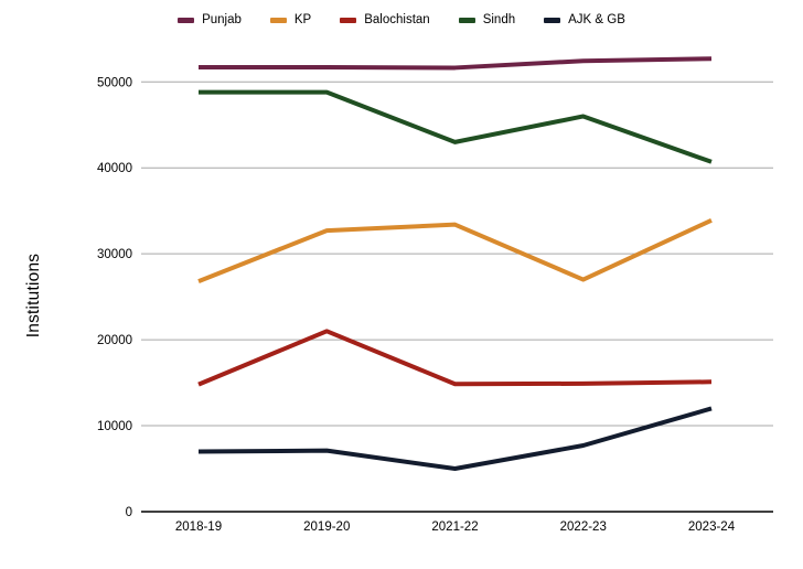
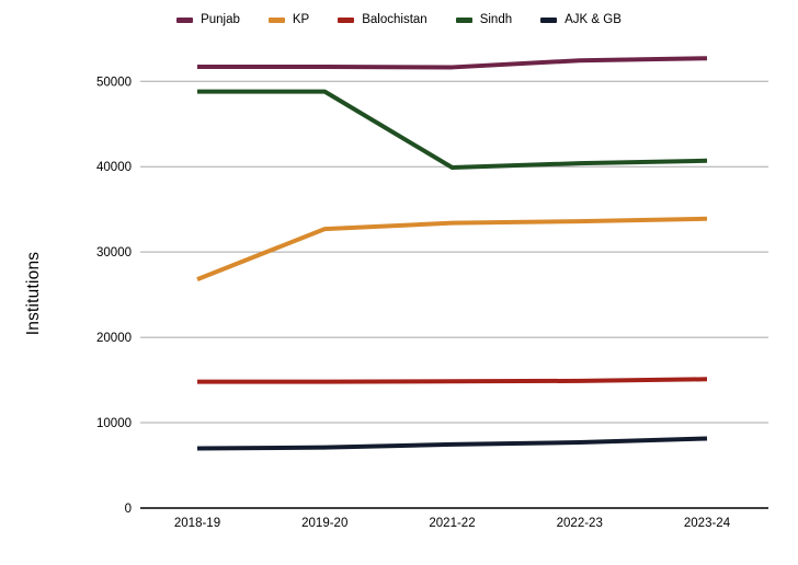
Balochistan/2019-20: 21000 -> 15000
Sindh/2021-22: 43000 -> 40000
AJK & GB/2021-22: 5000 -> 7000
KP/2022-23: 27000 -> 34000
Sindh/2022-23: 46000 -> 40000
AJK & GB/2023-24: 12000 -> 8000
